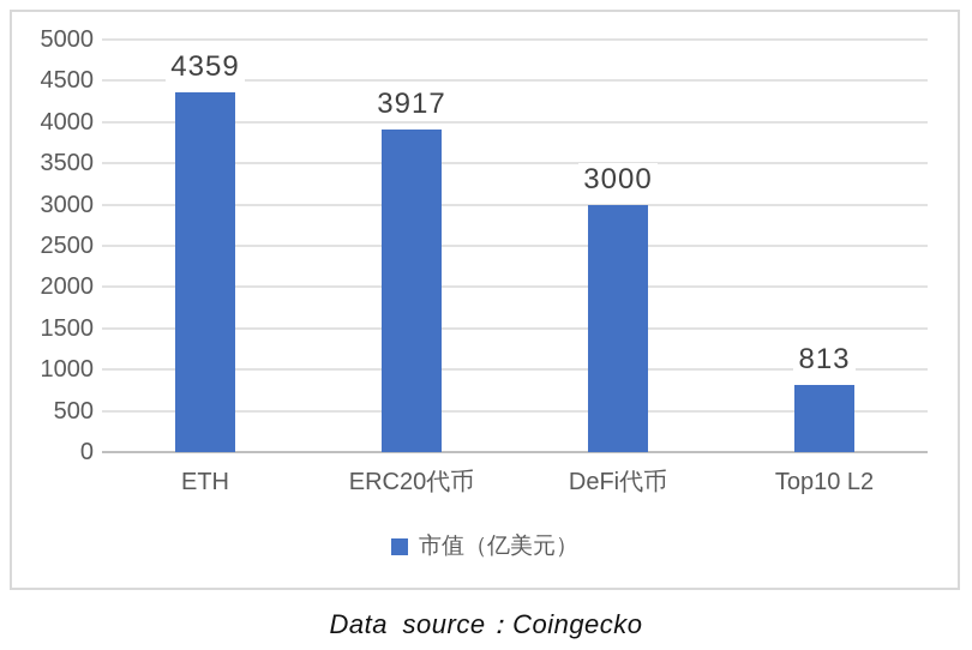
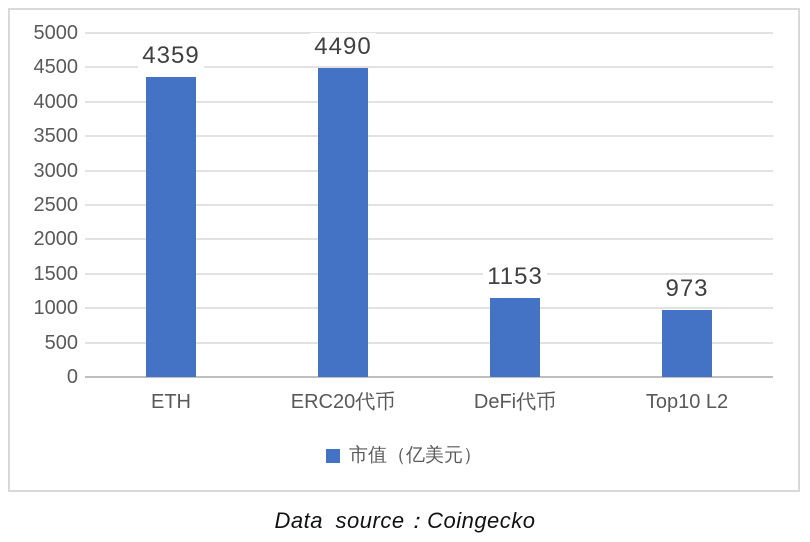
ERC20代币: 3917 -> 4490
DeFi代币: 3000 -> 1153
Top10 L2: 813 -> 973
